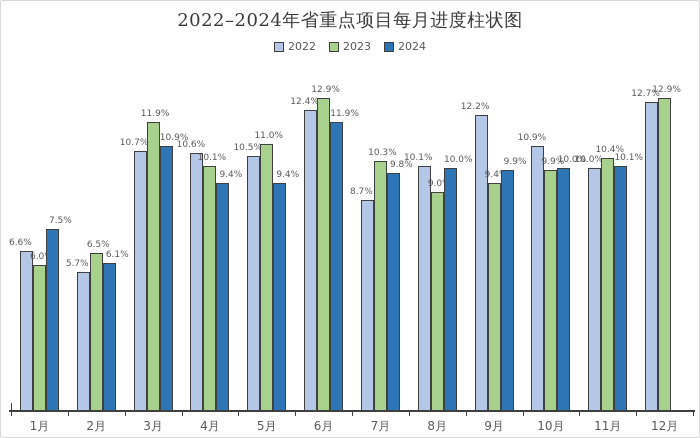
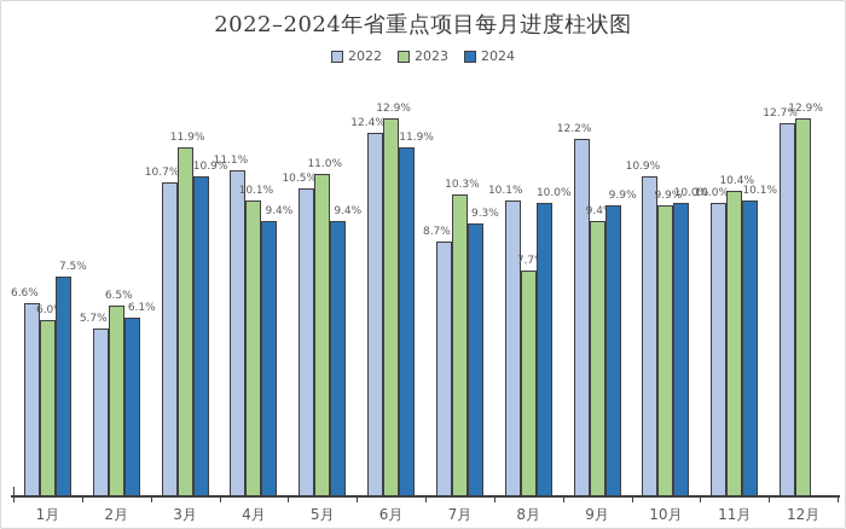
2022/4月: 10.6% -> 11.1%
2024/7月: 9.8% -> 9.3%
2023/8月: 9.0% -> 7.7%
